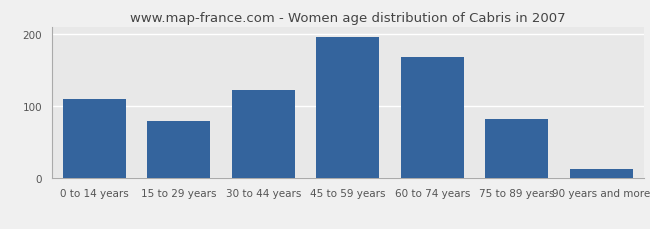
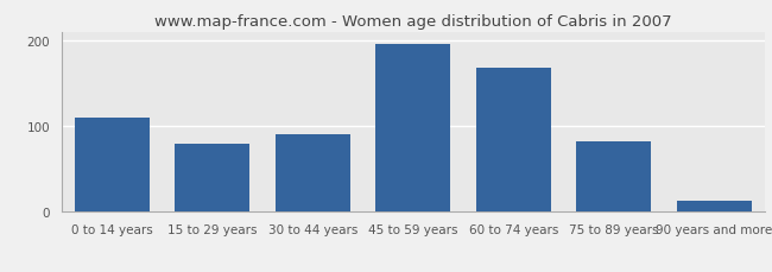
30 to 44 years: 122 -> 90
